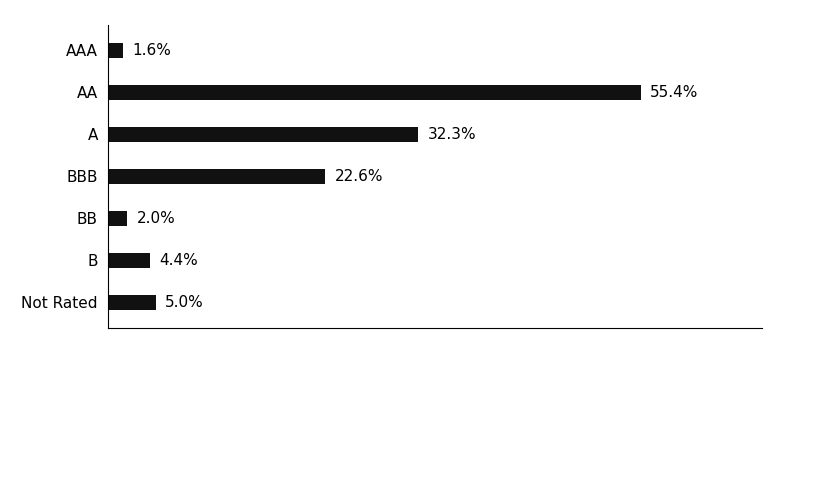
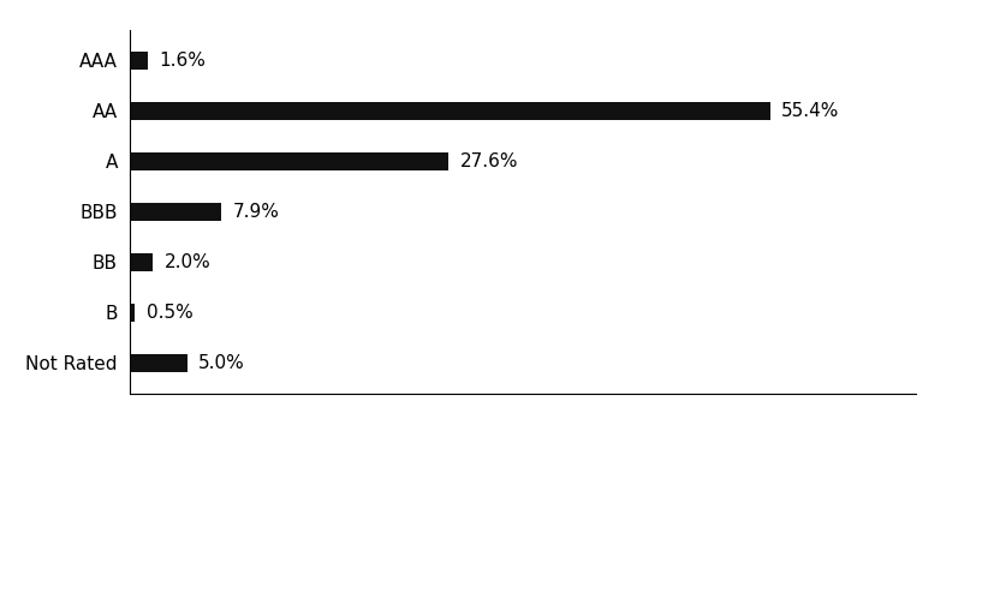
A: 32.3% -> 27.6%
BBB: 22.6% -> 7.9%
B: 4.4% -> 0.5%
